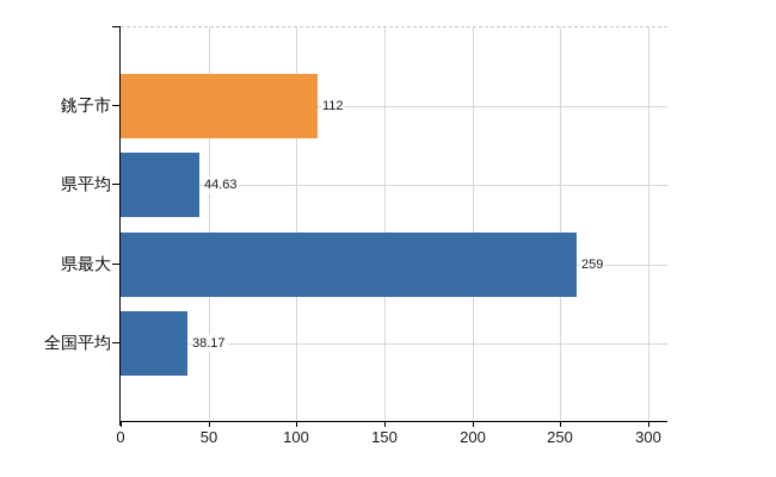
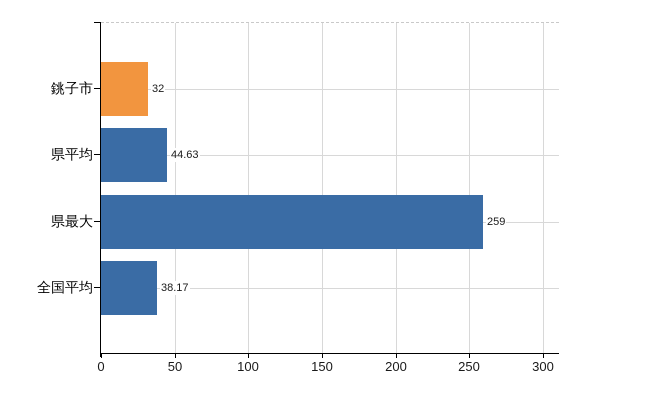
銚子市: 112 -> 32
